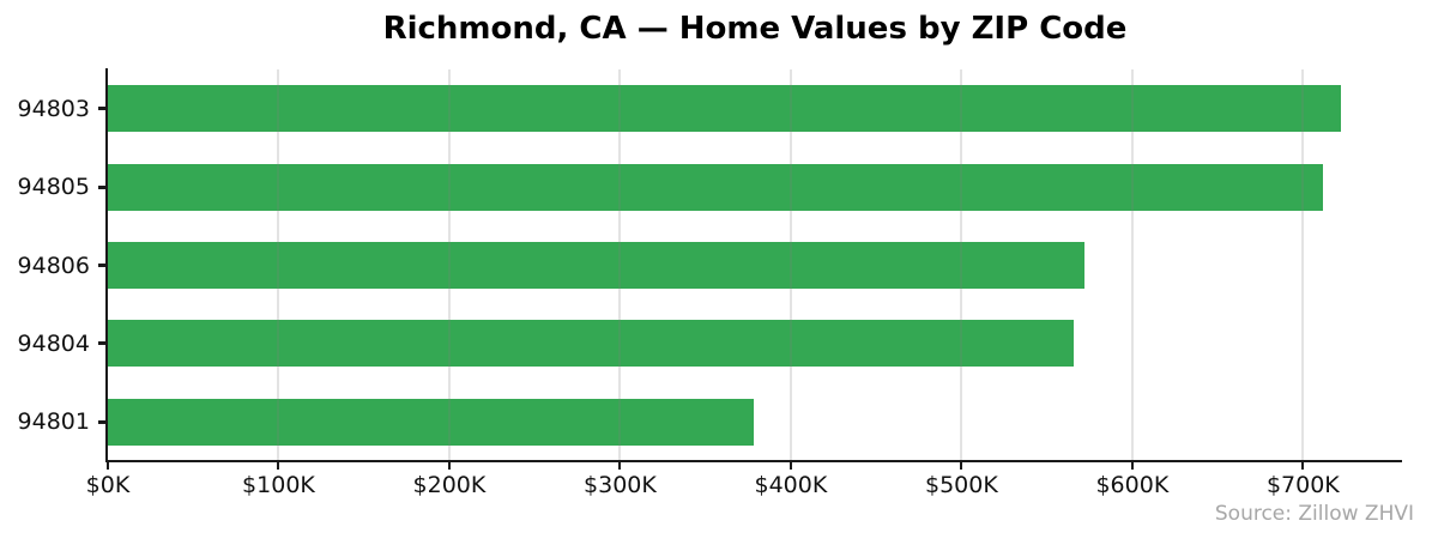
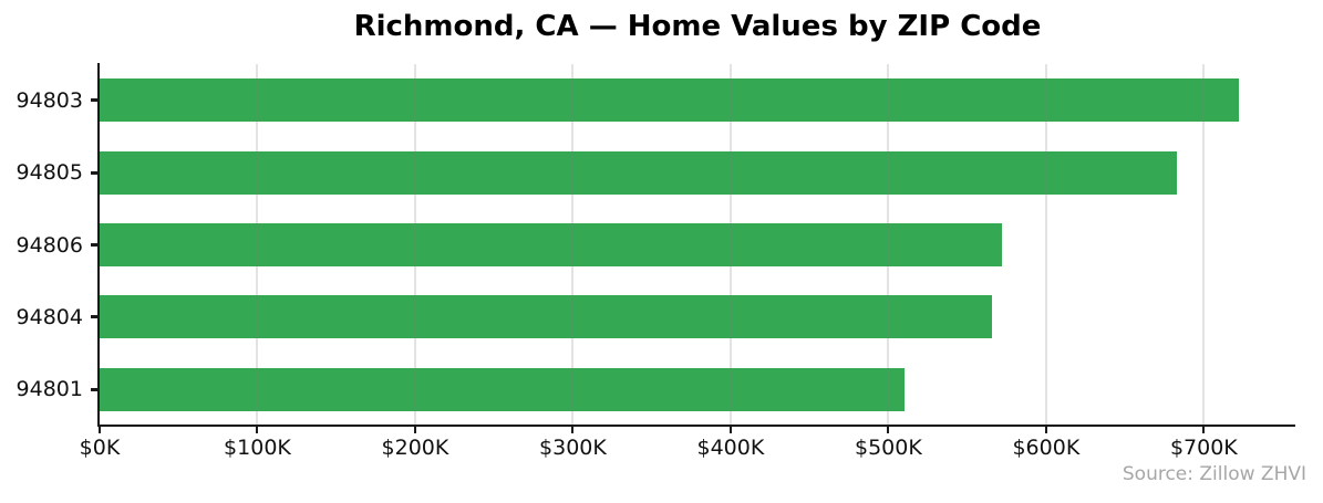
94805: $712K -> $683K
94801: $378K -> $510K
